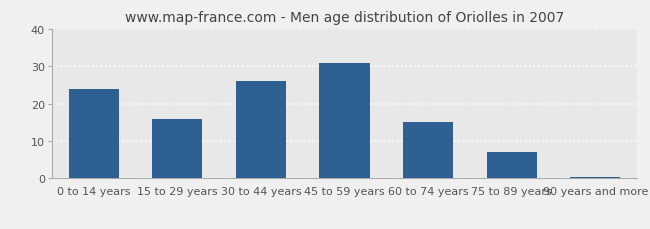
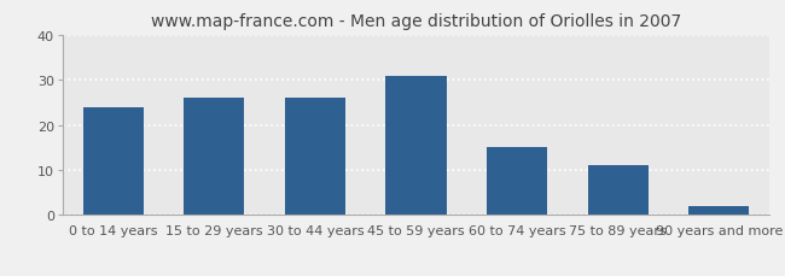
15 to 29 years: 16.0 -> 26.0
75 to 89 years: 7.0 -> 11.0
90 years and more: 0.5 -> 2.0
